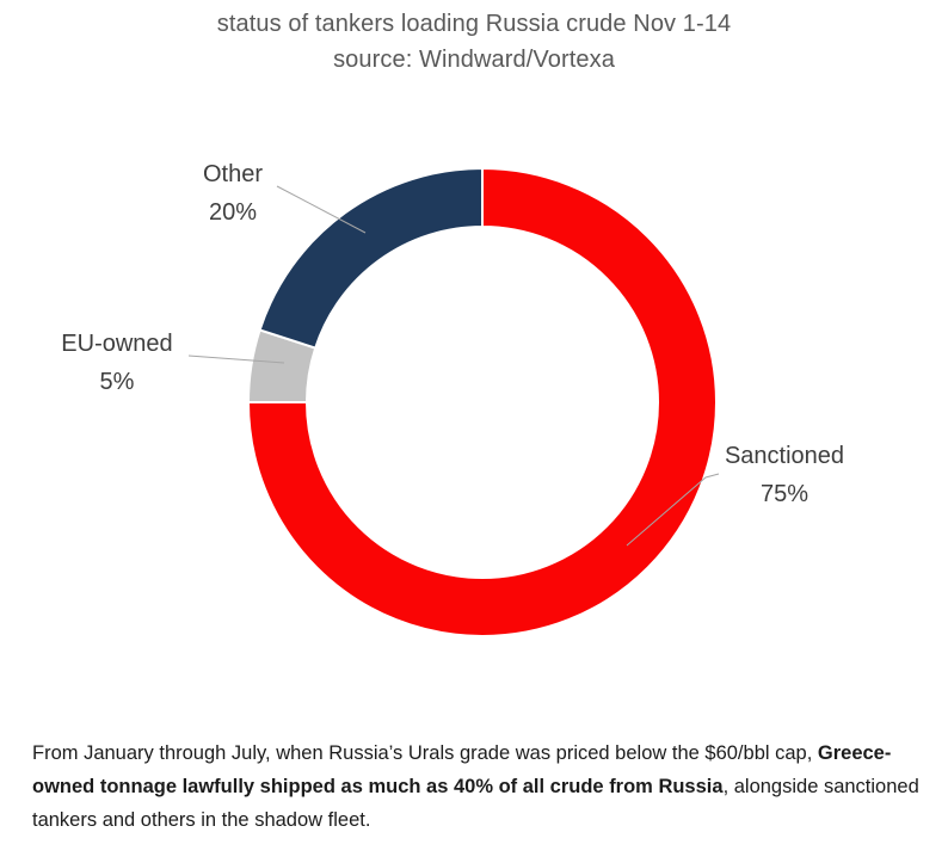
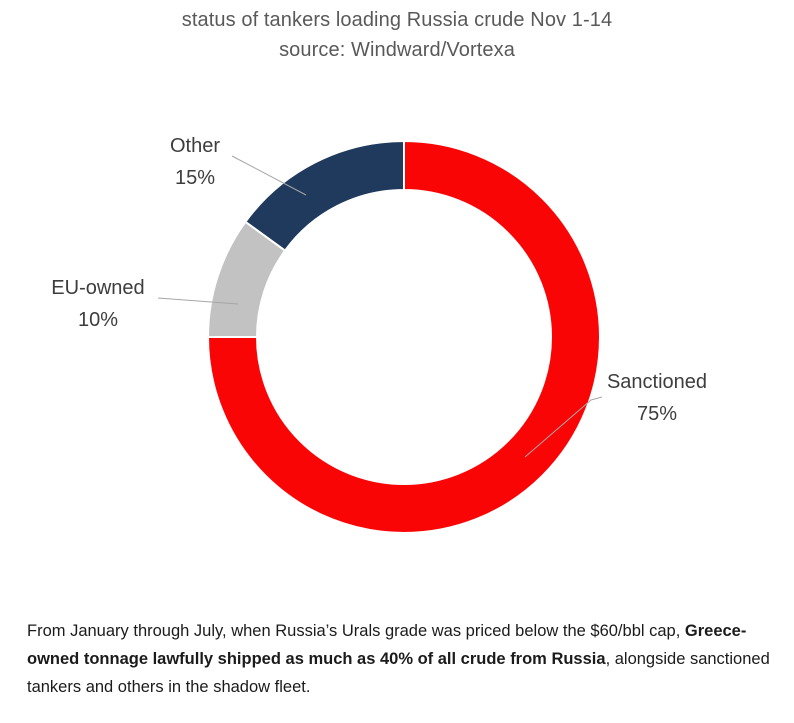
EU-owned: 5% -> 10%
Other: 20% -> 15%
